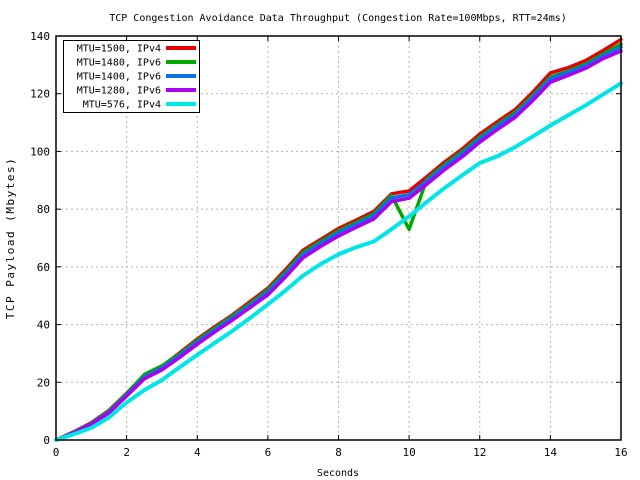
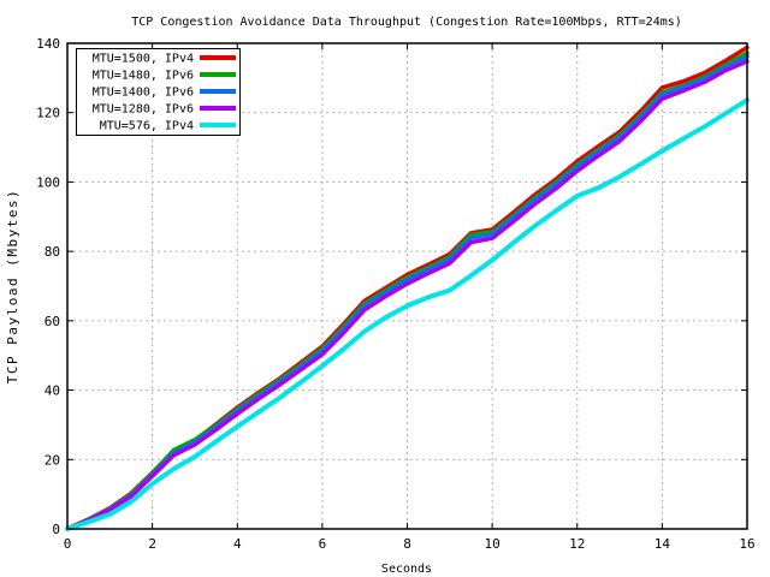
MTU=1480, IPv6/10: 73 -> 86
